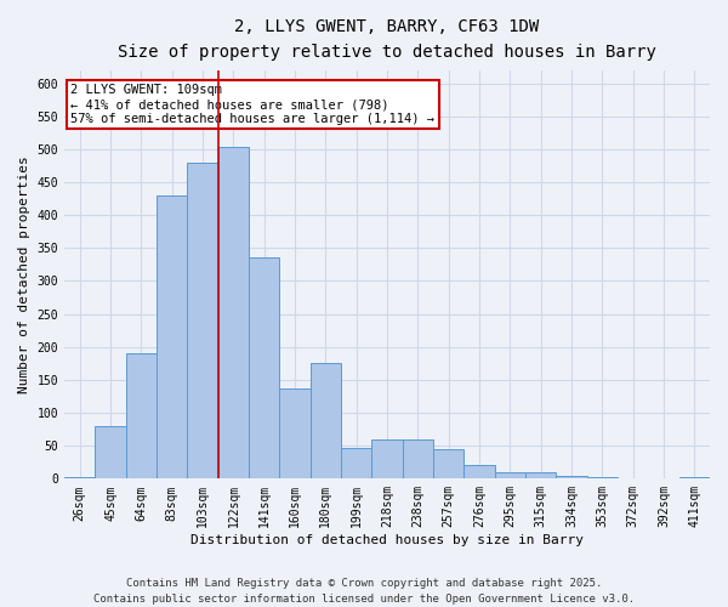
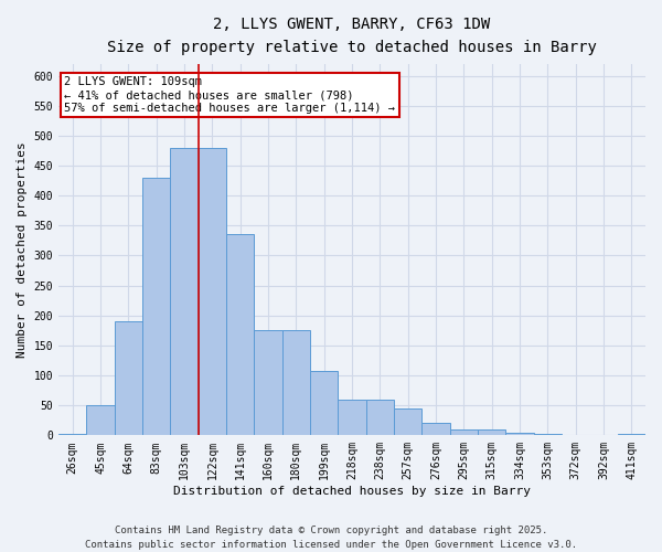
45sqm: 80 -> 50
122sqm: 504 -> 480
160sqm: 136 -> 175
199sqm: 46 -> 108
